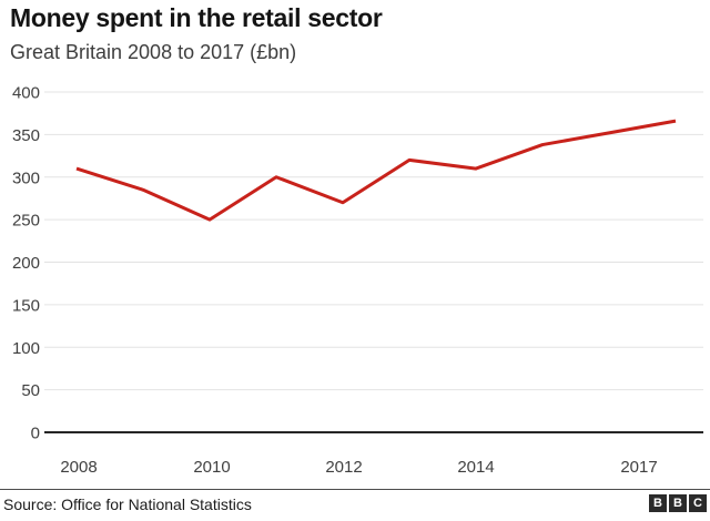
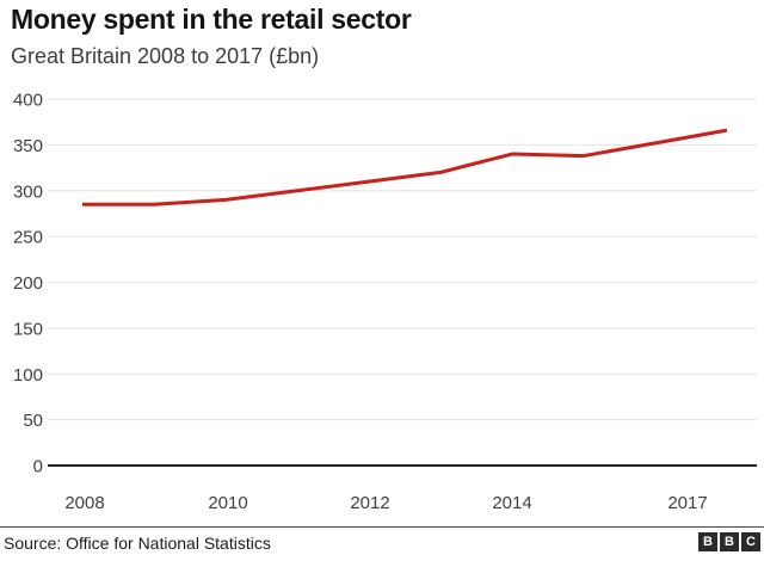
2008: 310 -> 280
2010: 250 -> 290
2012: 270 -> 310
2014: 310 -> 340
